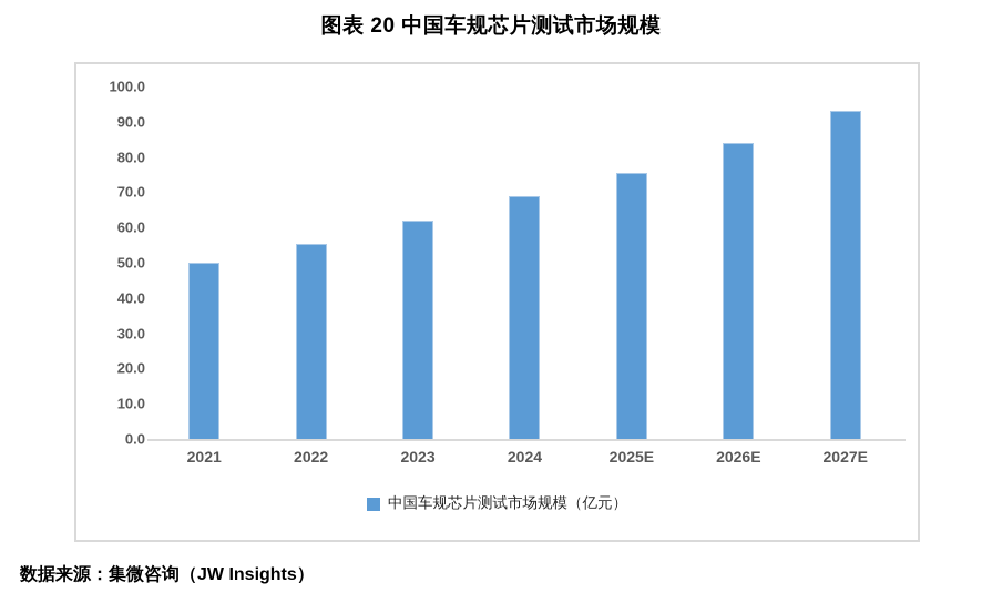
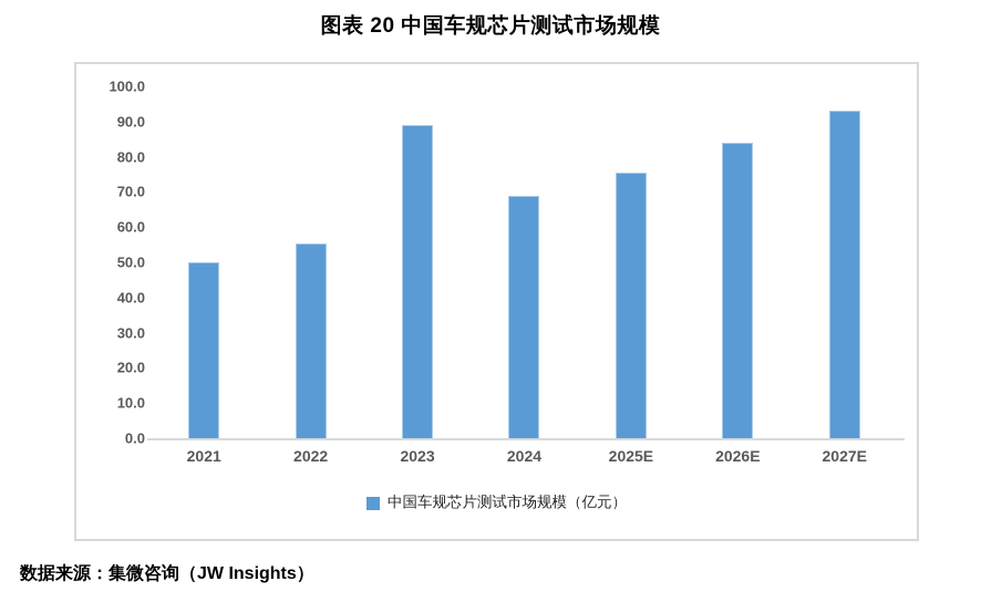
2023: 62 -> 89
